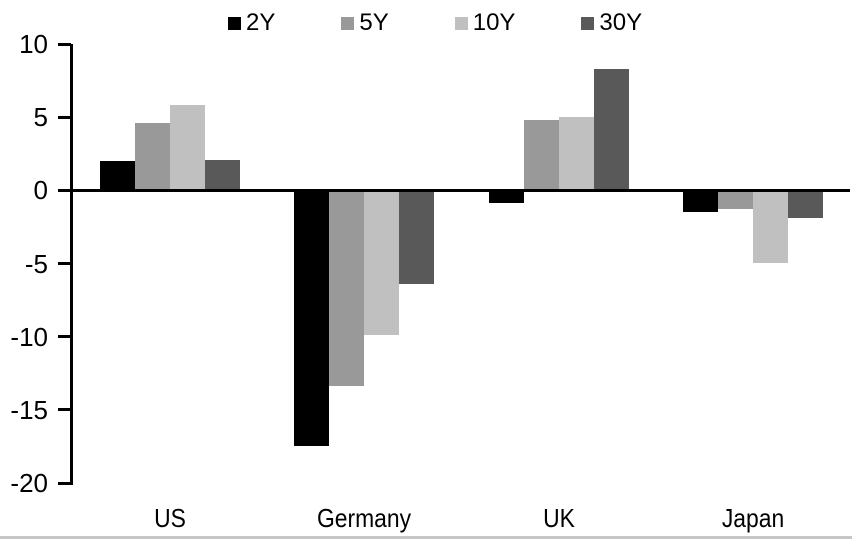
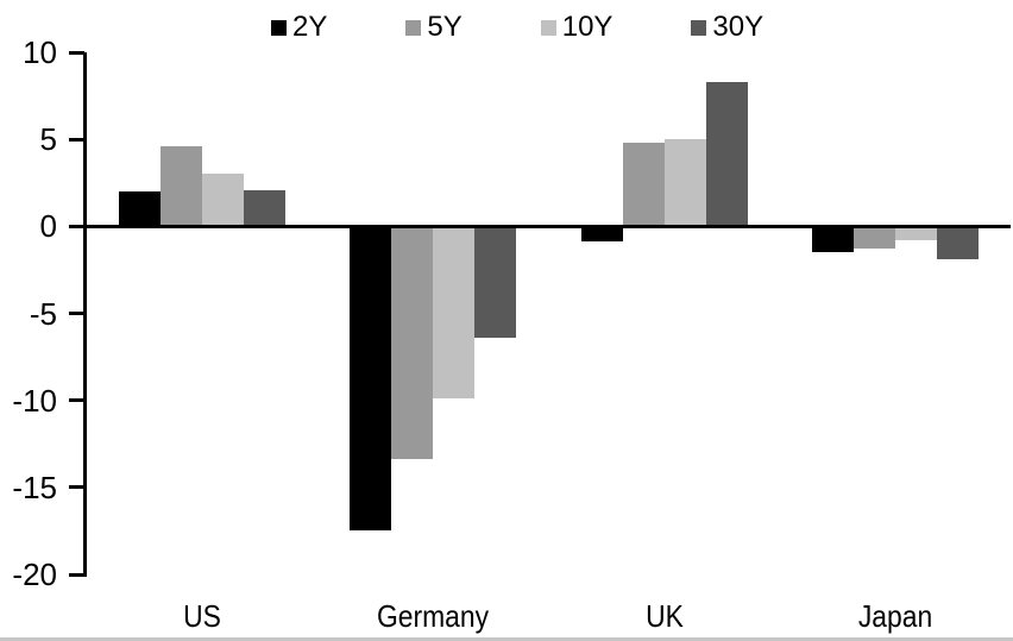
10Y/US: 5.8 -> 3.0
10Y/Japan: -5.0 -> -0.8
